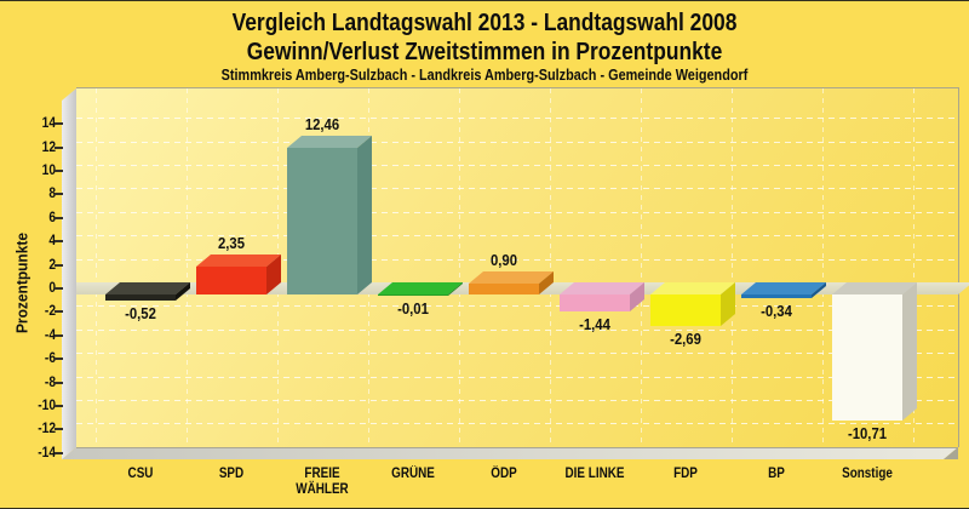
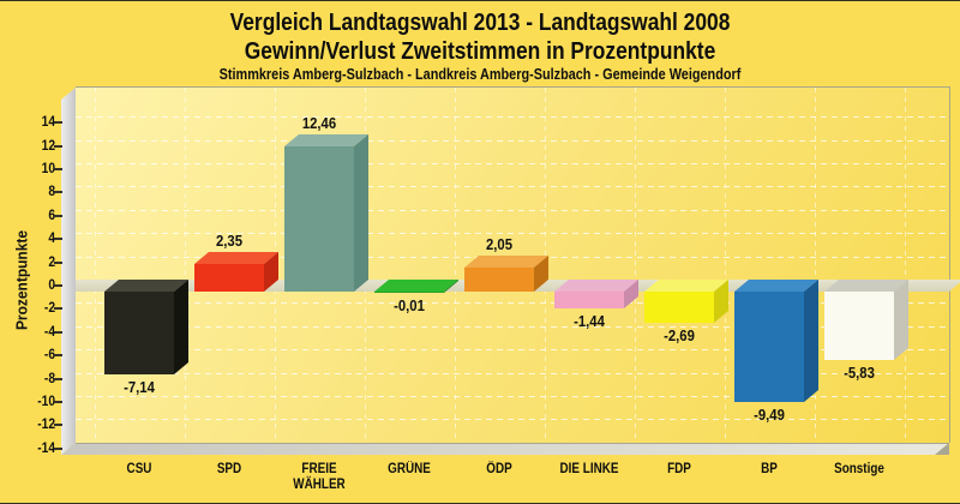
CSU: -0,52 -> -7,14
ÖDP: 0,90 -> 2,05
BP: -0,34 -> -9,49
Sonstige: -10,71 -> -5,83
